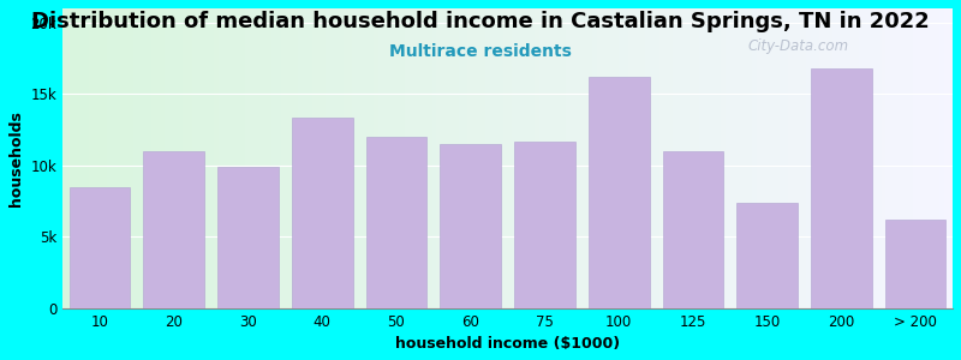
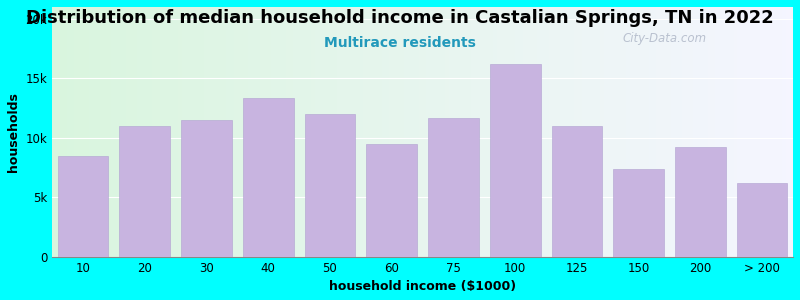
30: 9.9k -> 11.5k
60: 11.5k -> 9.5k
200: 16.8k -> 9.2k
